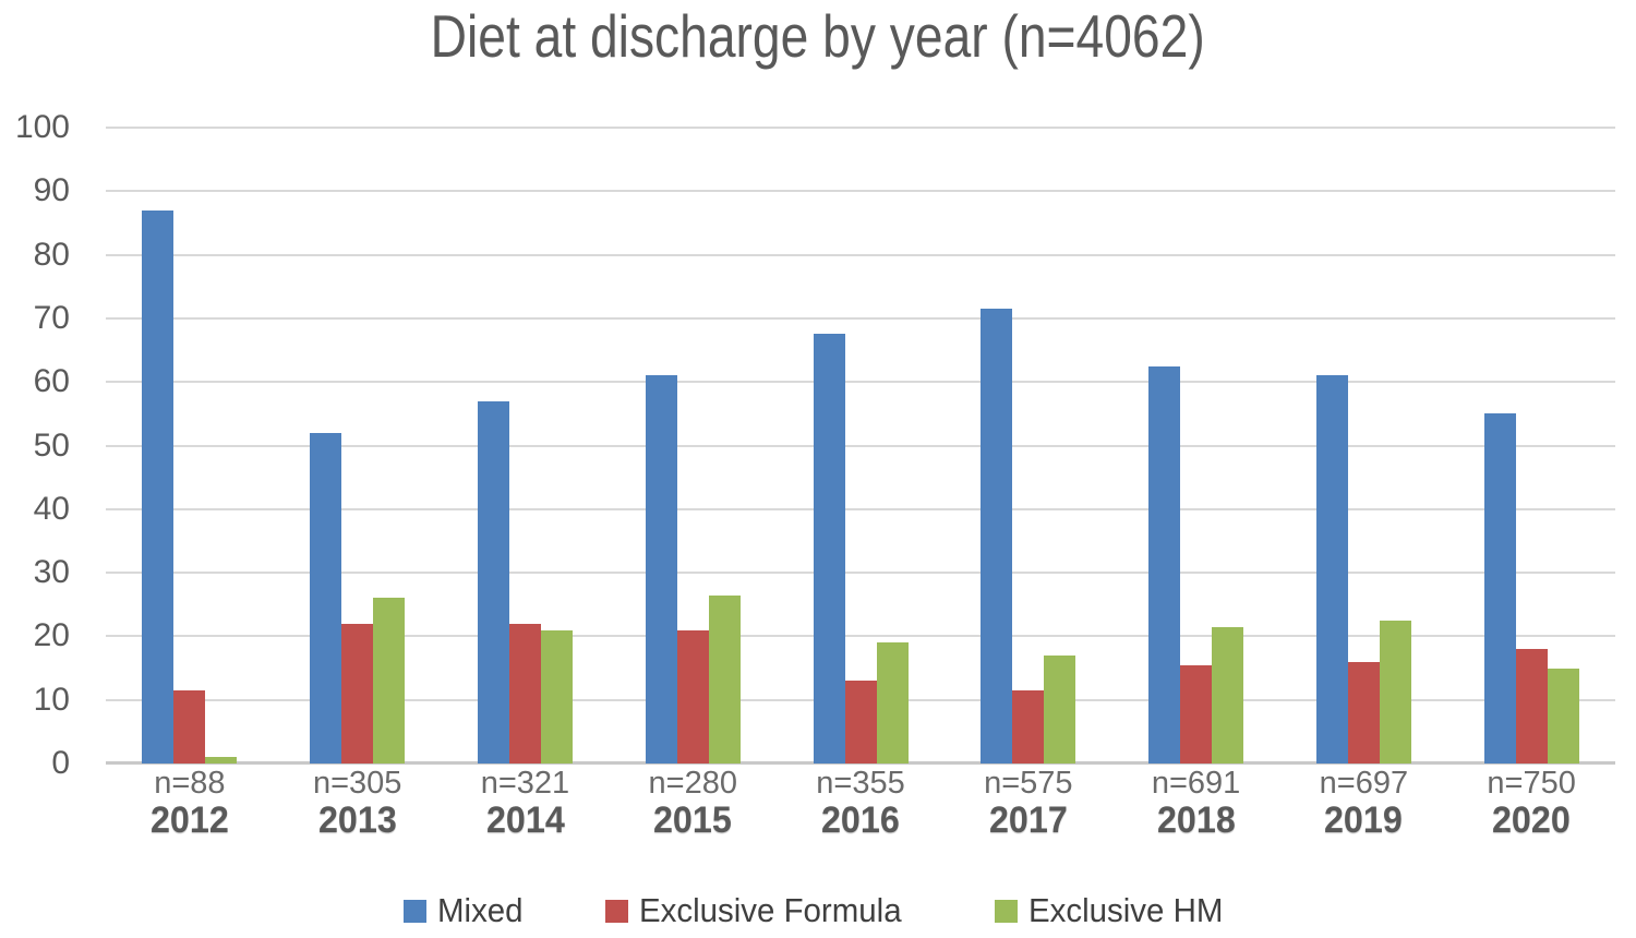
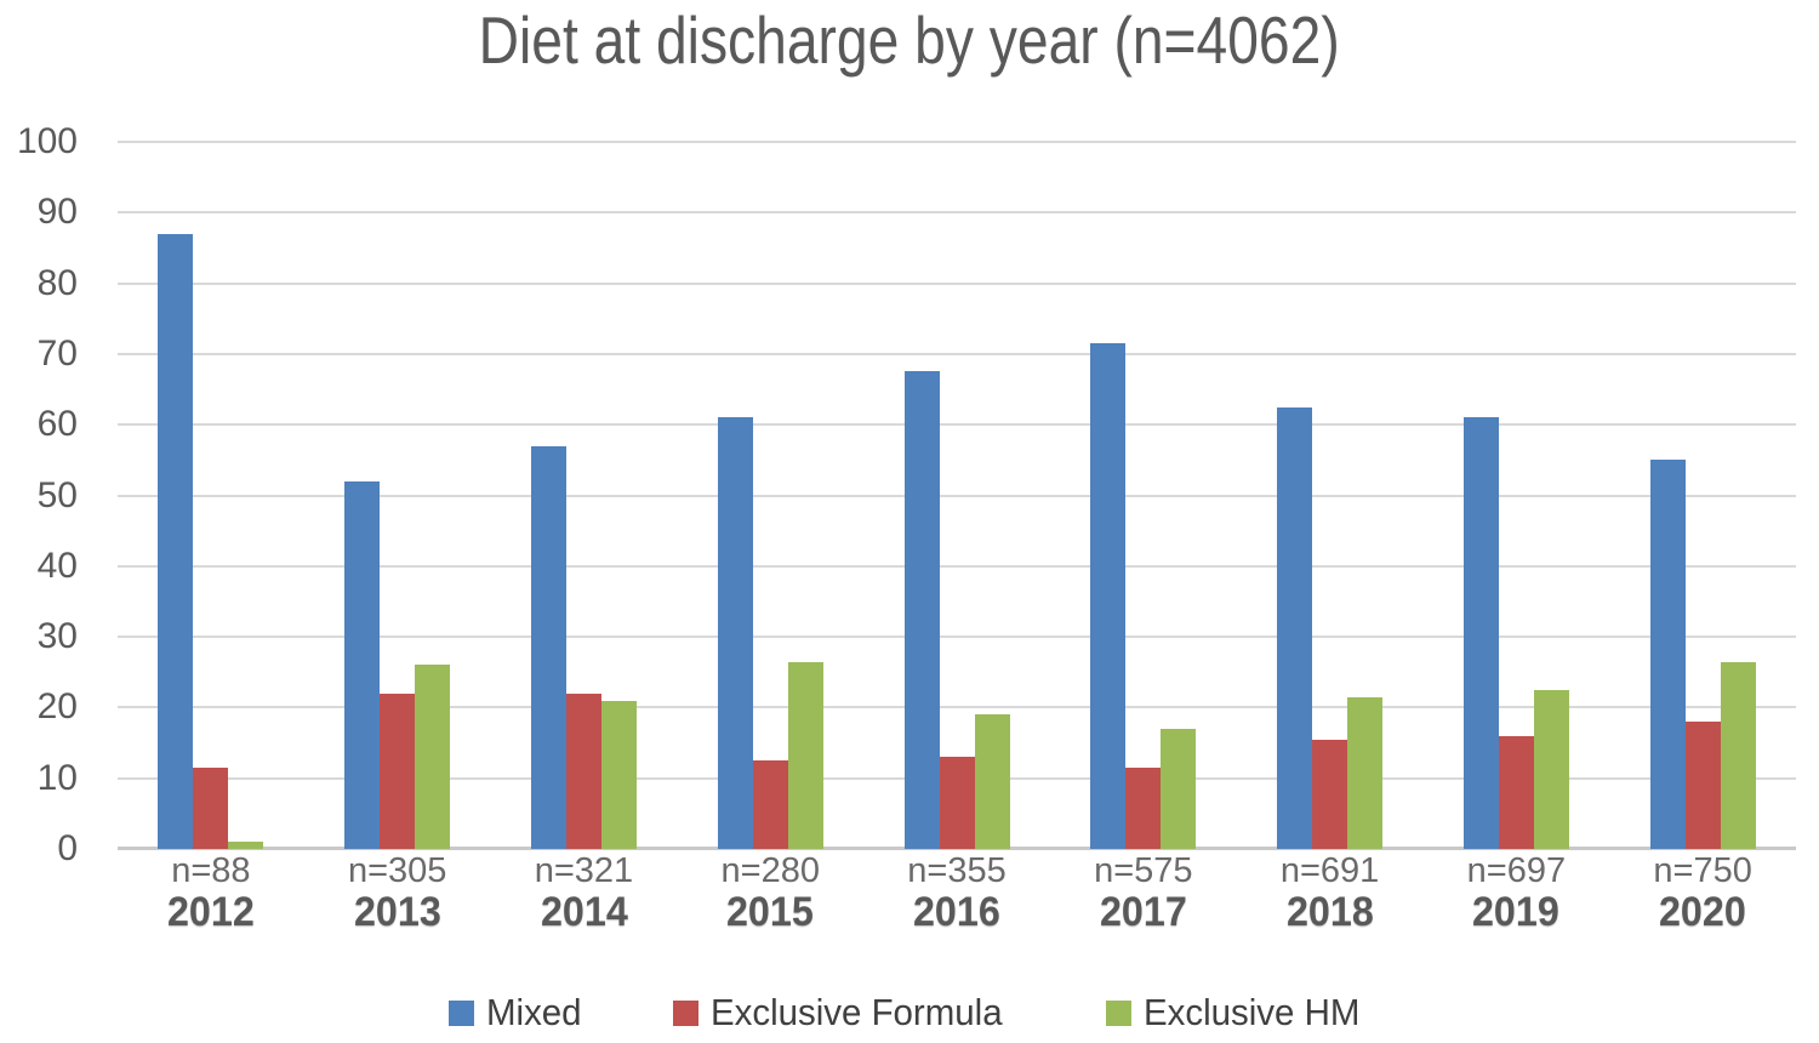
Exclusive Formula/2015: 21 -> 12
Exclusive HM/2020: 15 -> 26
